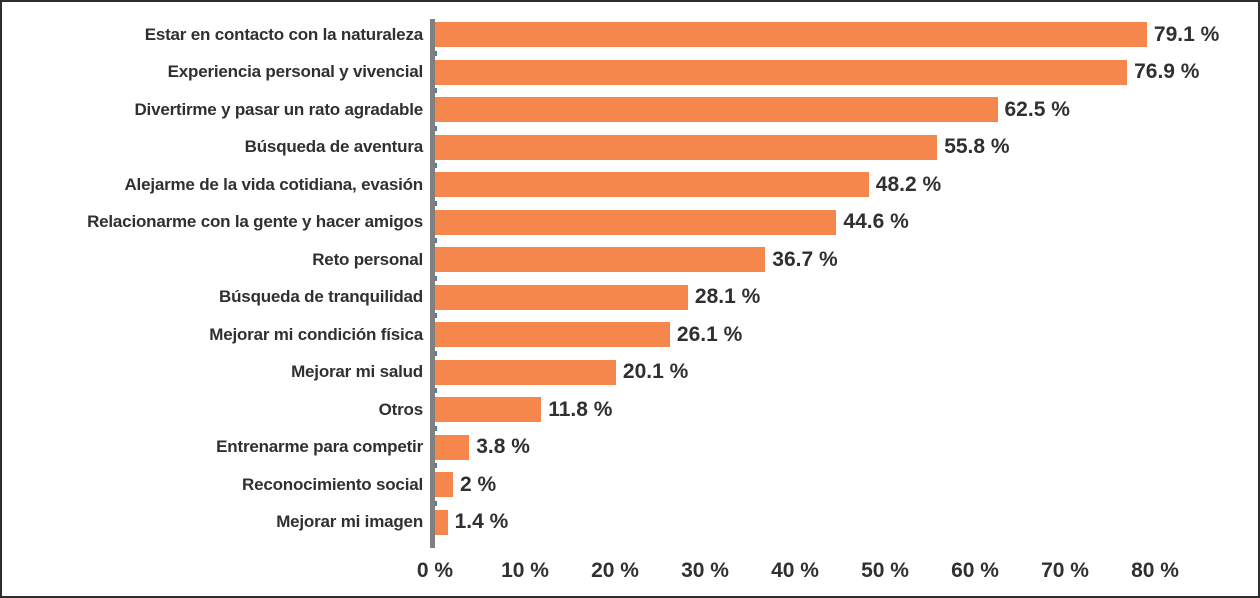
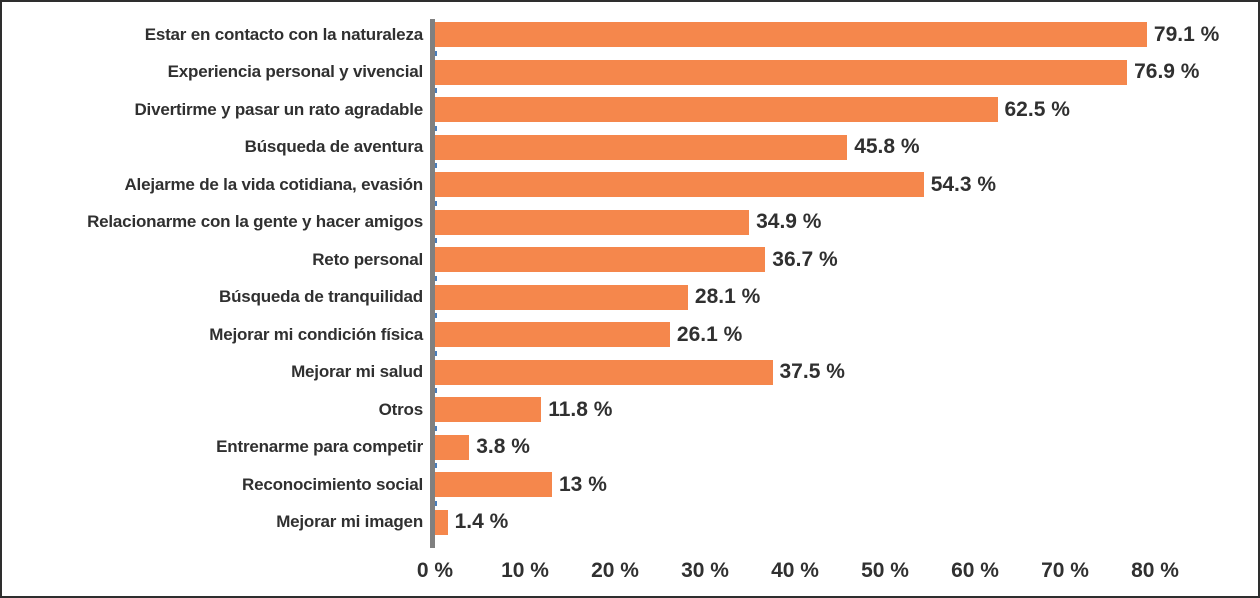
Búsqueda de aventura: 55.8 -> 45.8
Alejarme de la vida cotidiana, evasión: 48.2 -> 54.3
Relacionarme con la gente y hacer amigos: 44.6 -> 34.9
Mejorar mi salud: 20.1 -> 37.5
Reconocimiento social: 2 -> 13
